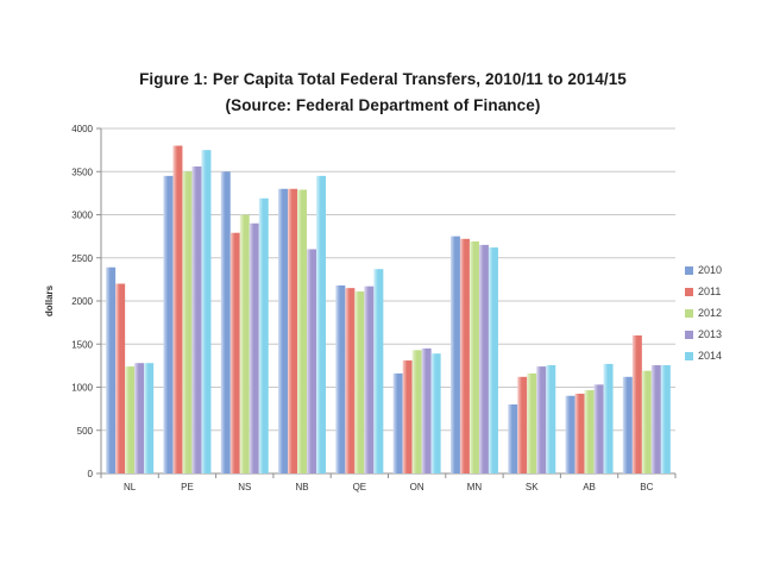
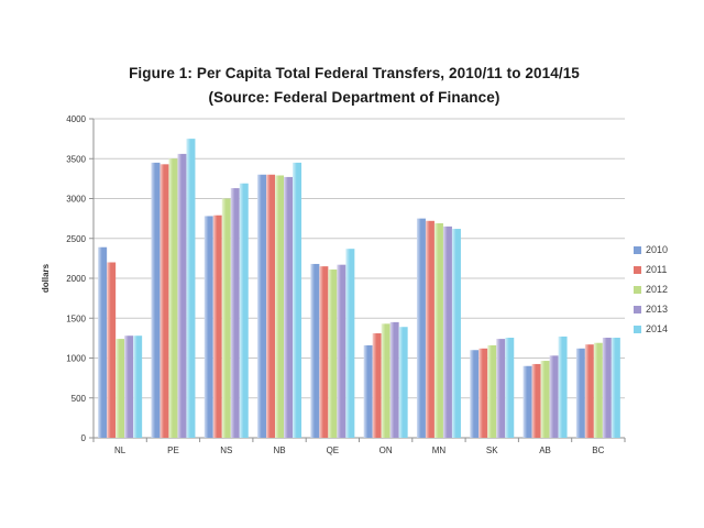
2011/PE: 3800 -> 3400
2010/NS: 3500 -> 2800
2013/NS: 2900 -> 3100
2013/NB: 2600 -> 3300
2010/SK: 800 -> 1100
2011/BC: 1600 -> 1200
